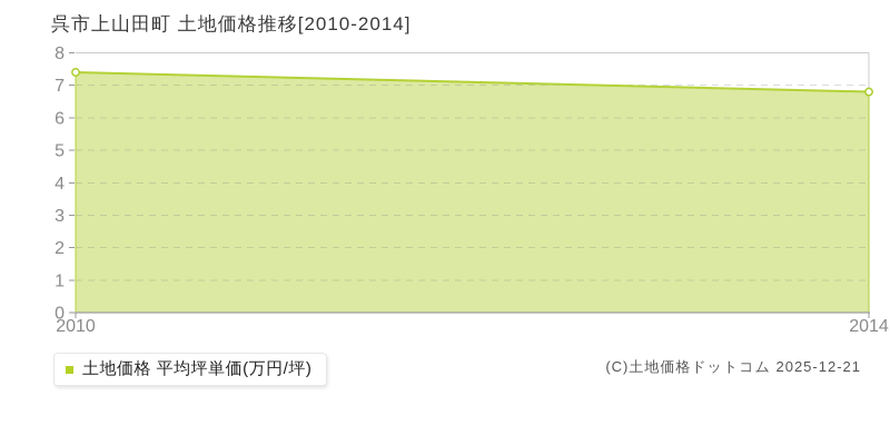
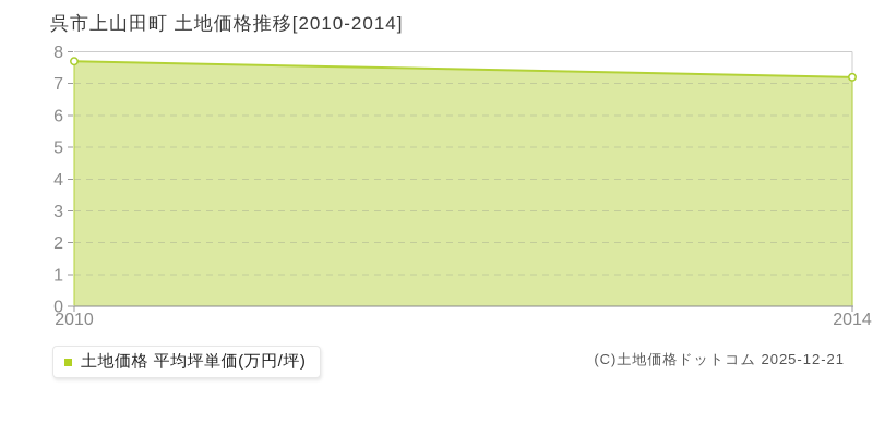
2010: 7.4 -> 7.7
2014: 6.8 -> 7.2
